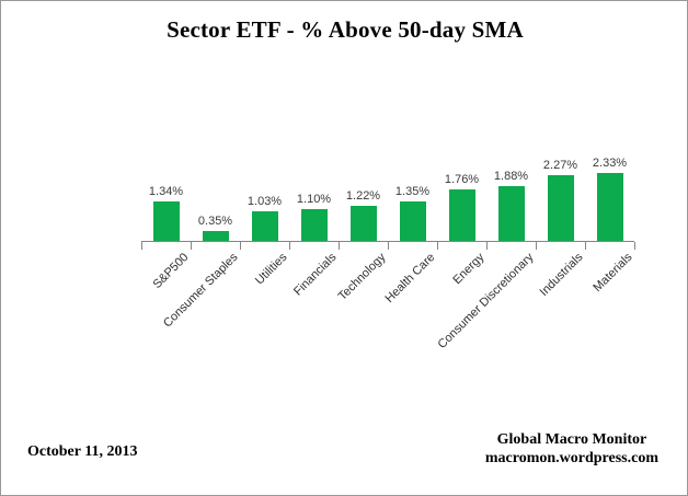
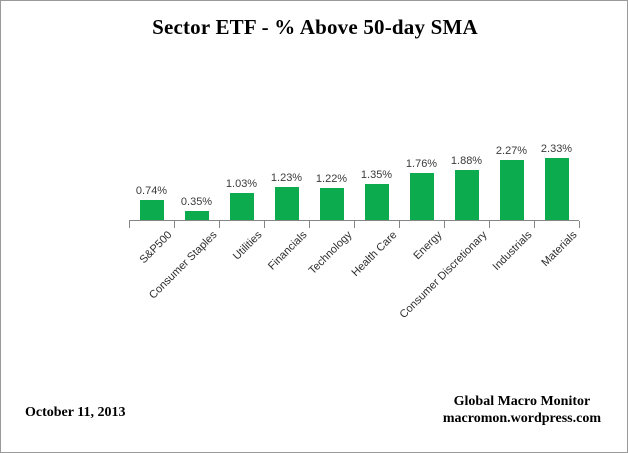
S&P500: 1.34% -> 0.74%
Financials: 1.10% -> 1.23%
